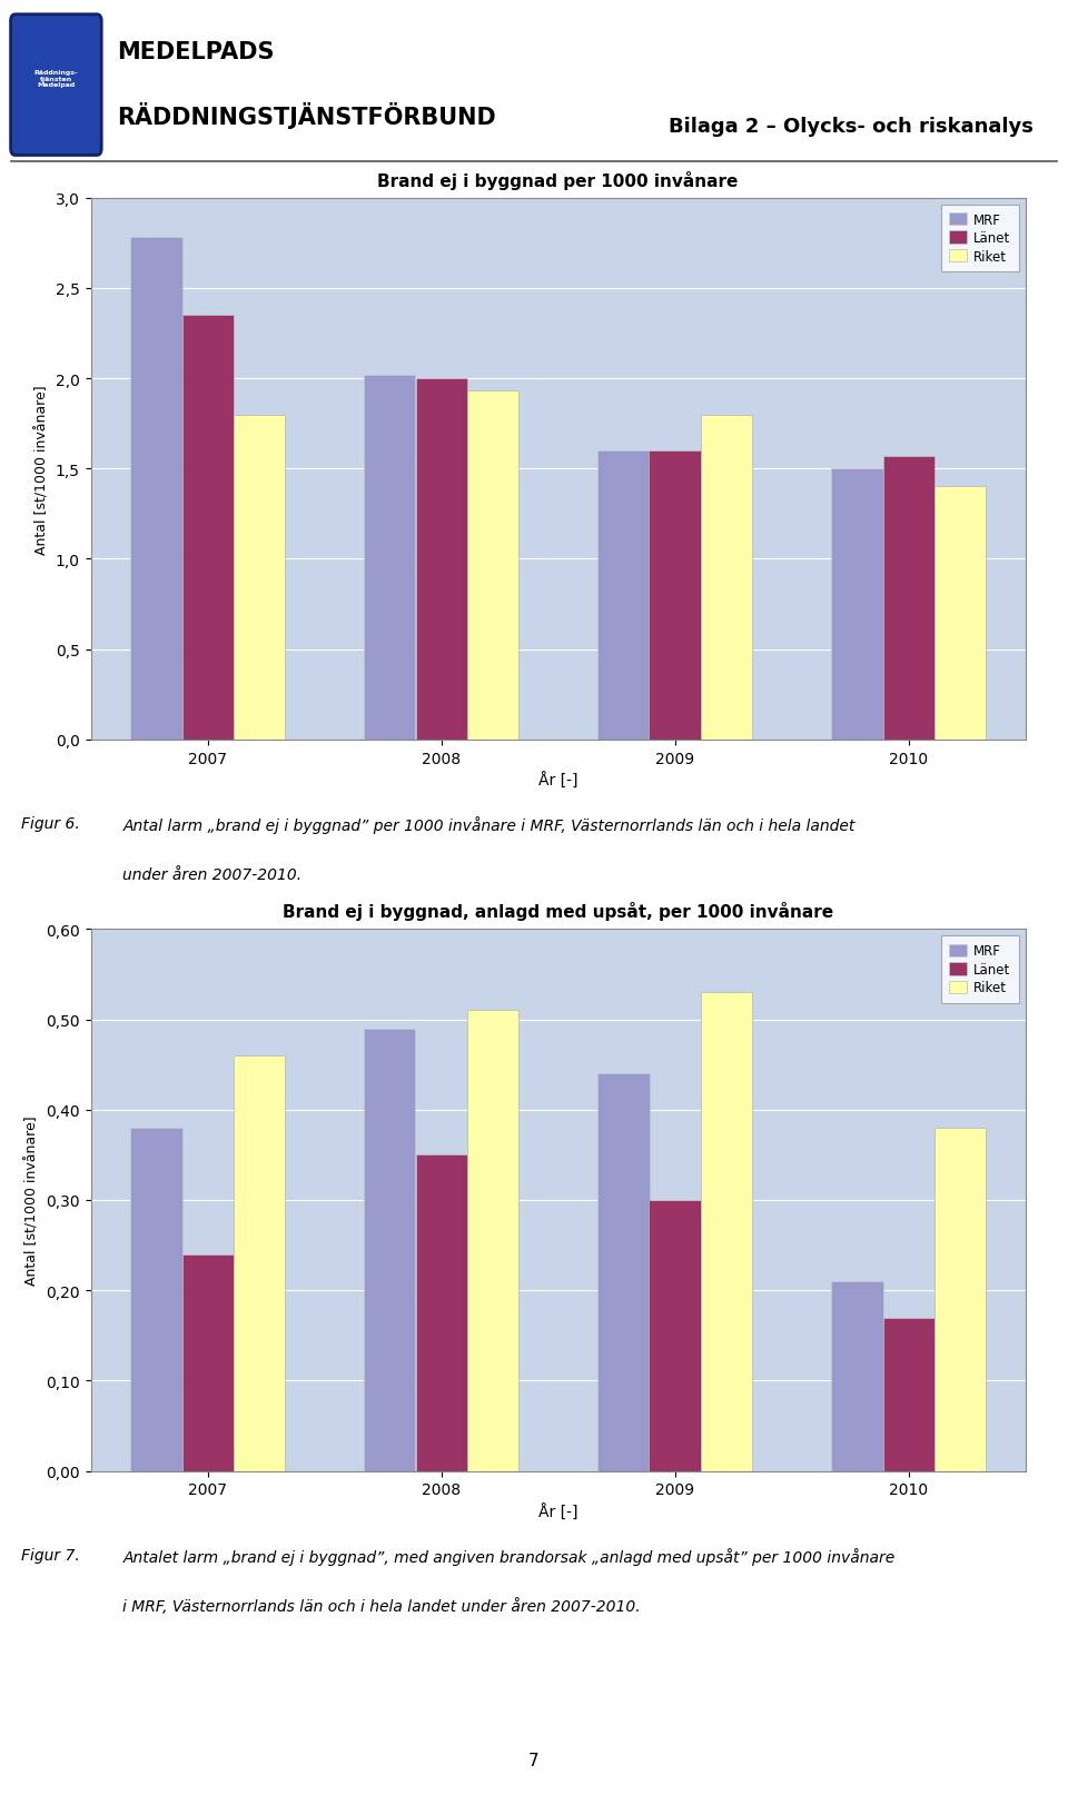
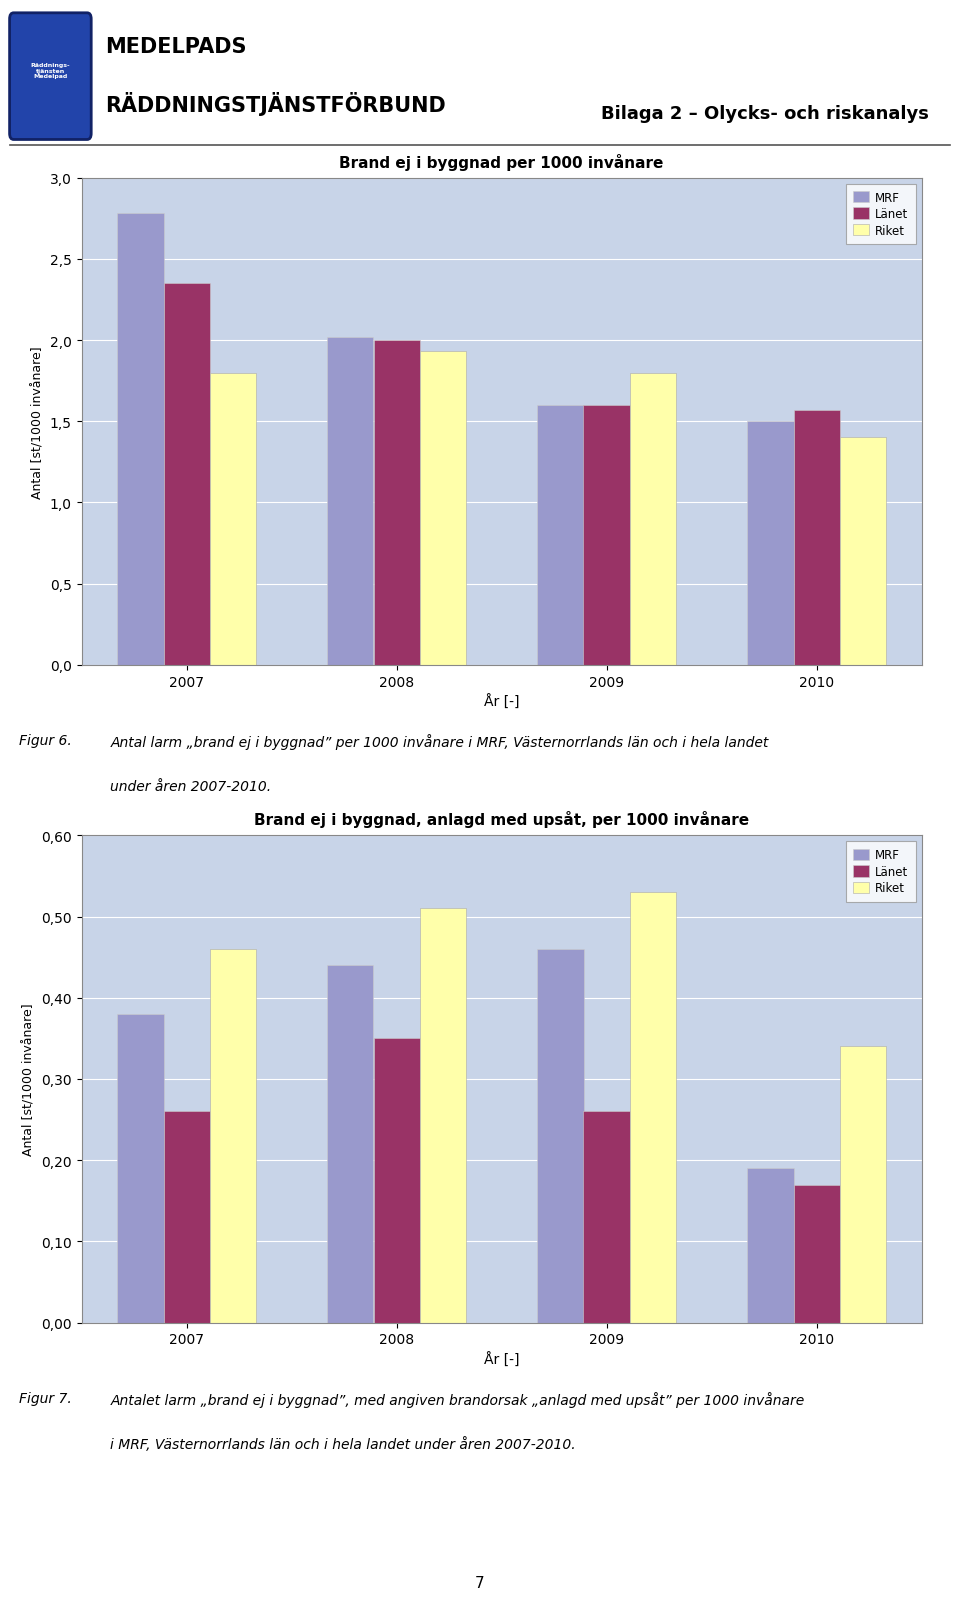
Brand ej i byggnad, anlagd med upsåt, per 1000 invånare/Länet/2007: 0,24 -> 0,26
Brand ej i byggnad, anlagd med upsåt, per 1000 invånare/MRF/2008: 0,49 -> 0,44
Brand ej i byggnad, anlagd med upsåt, per 1000 invånare/MRF/2009: 0,44 -> 0,46
Brand ej i byggnad, anlagd med upsåt, per 1000 invånare/Länet/2009: 0,30 -> 0,26
Brand ej i byggnad, anlagd med upsåt, per 1000 invånare/MRF/2010: 0,21 -> 0,19
Brand ej i byggnad, anlagd med upsåt, per 1000 invånare/Riket/2010: 0,38 -> 0,34
